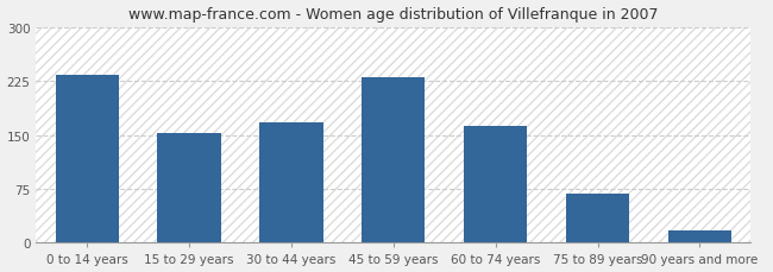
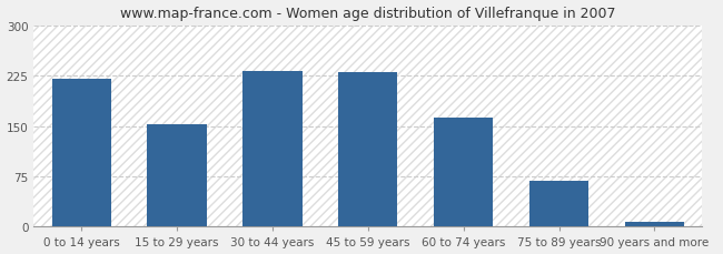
0 to 14 years: 234 -> 220
30 to 44 years: 168 -> 232
90 years and more: 18 -> 8
